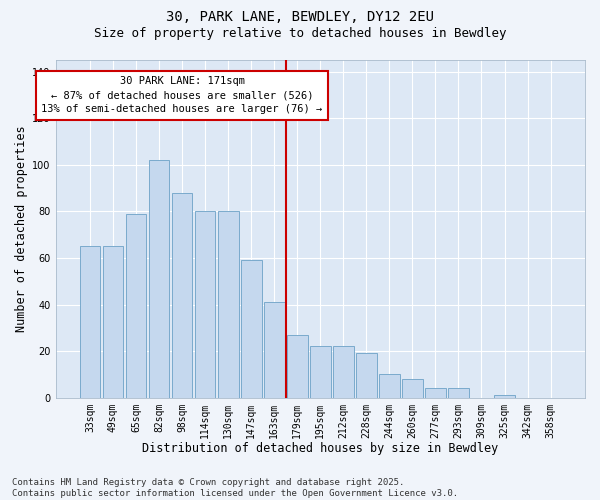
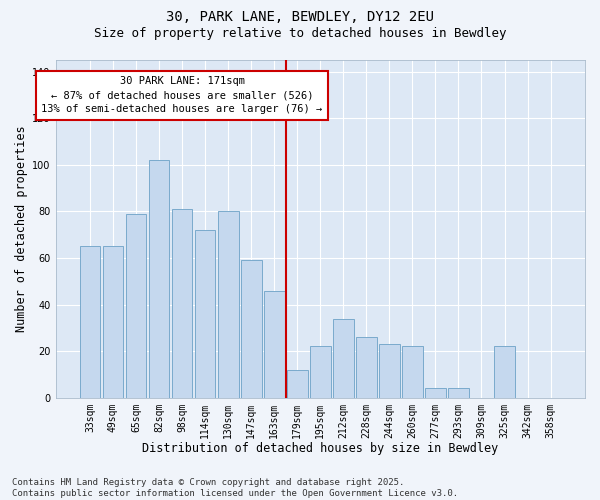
98sqm: 88 -> 81
114sqm: 80 -> 72
163sqm: 41 -> 46
179sqm: 27 -> 12
212sqm: 22 -> 34
228sqm: 19 -> 26
244sqm: 10 -> 23
260sqm: 8 -> 22
325sqm: 1 -> 22
